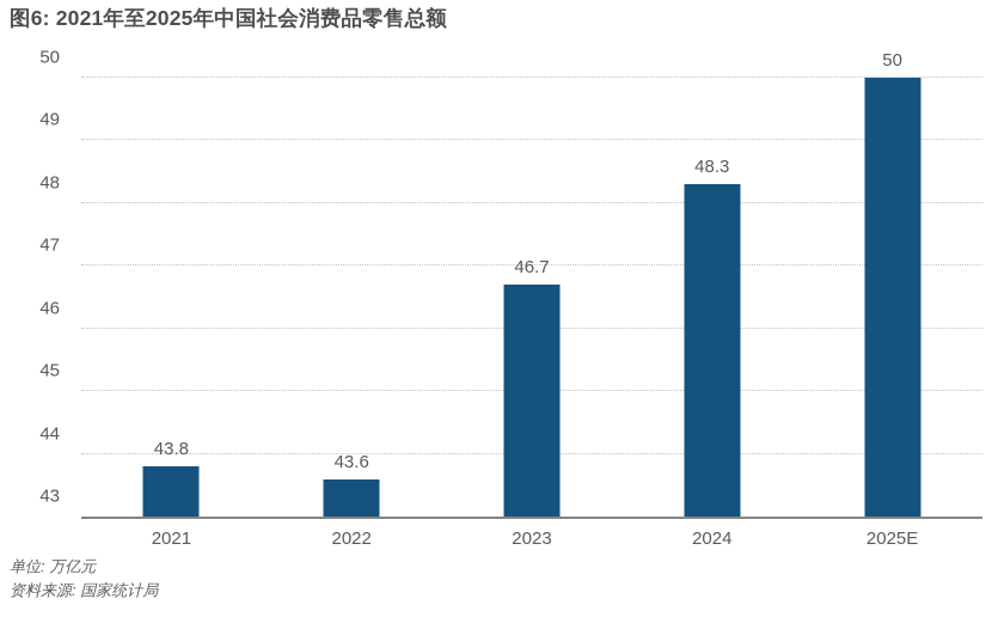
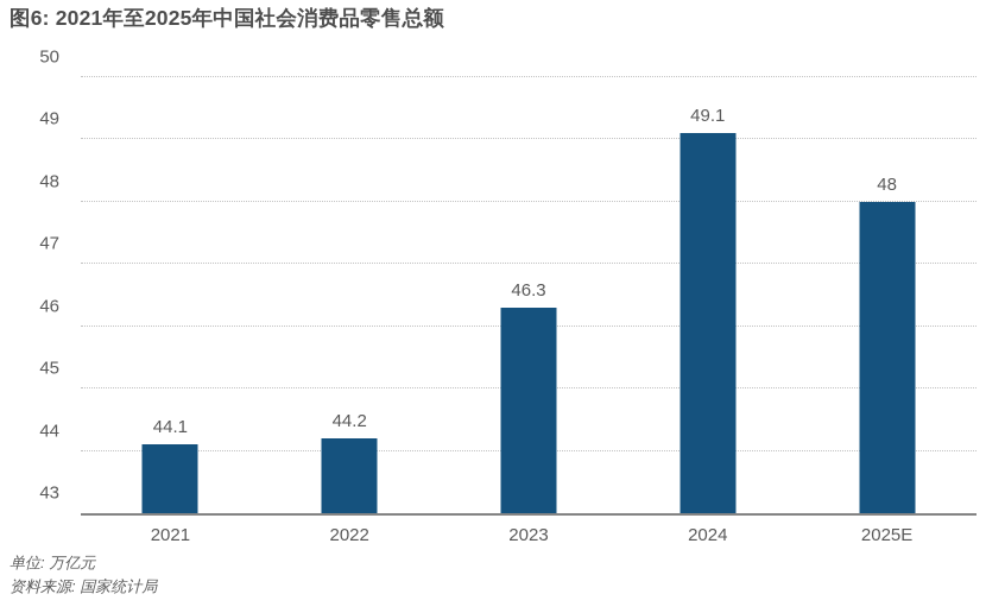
2021: 43.8 -> 44.1
2022: 43.6 -> 44.2
2023: 46.7 -> 46.3
2024: 48.3 -> 49.1
2025E: 50 -> 48
